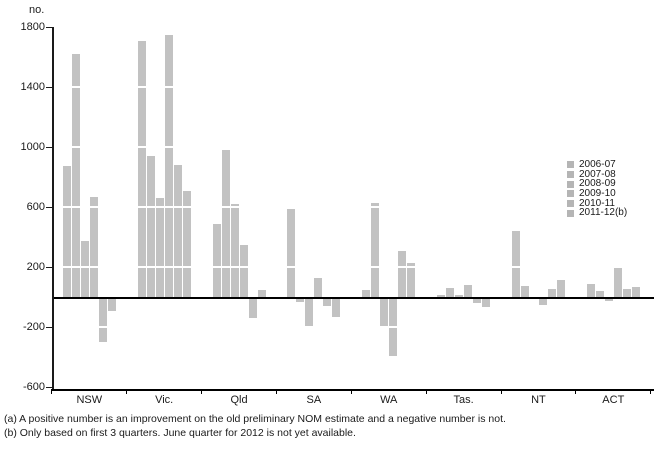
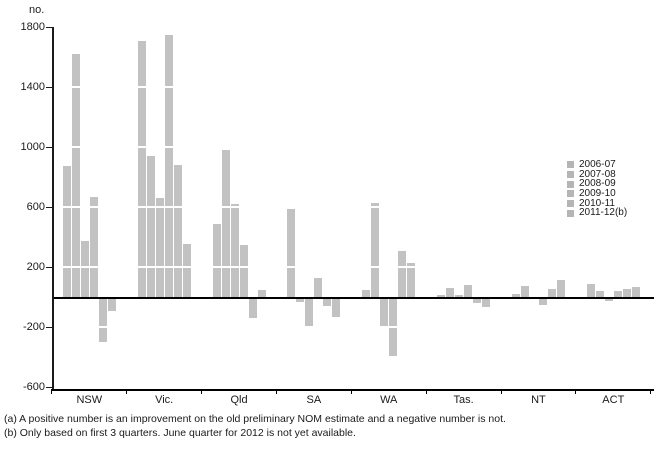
2011-12(b)/Vic.: 710 -> 360
2006-07/NT: 440 -> 20
2009-10/ACT: 210 -> 40
